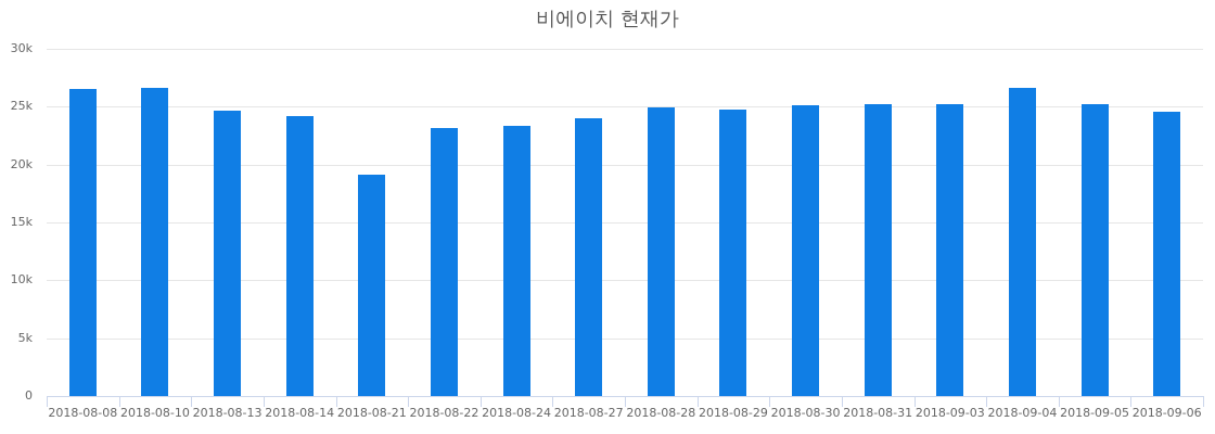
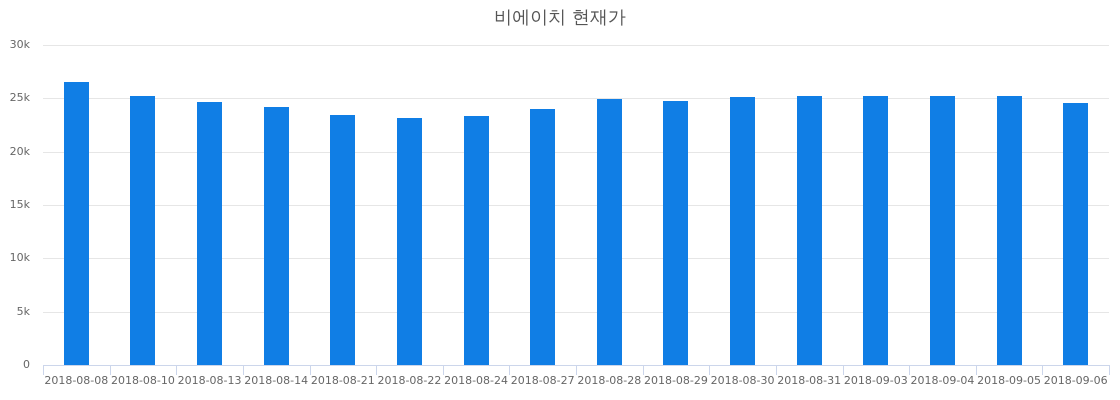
2018-08-10: 26.6k -> 25.2k
2018-08-21: 19.1k -> 23.4k
2018-09-04: 26.6k -> 25.2k
